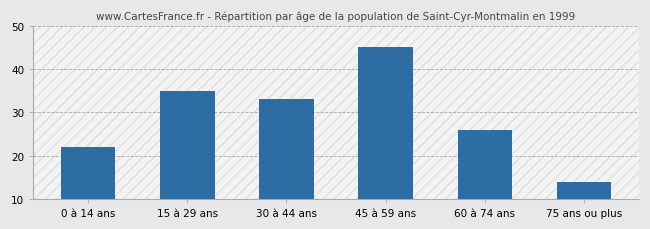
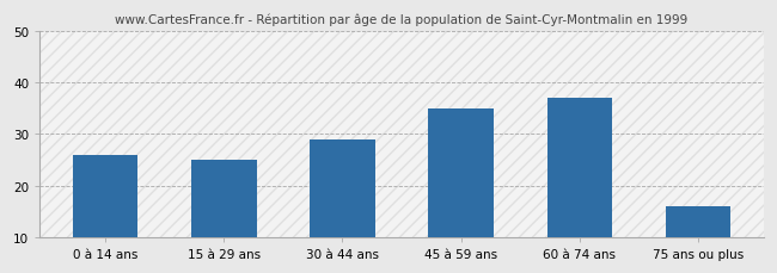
0 à 14 ans: 22 -> 26
15 à 29 ans: 35 -> 25
30 à 44 ans: 33 -> 29
45 à 59 ans: 45 -> 35
60 à 74 ans: 26 -> 37
75 ans ou plus: 14 -> 16
